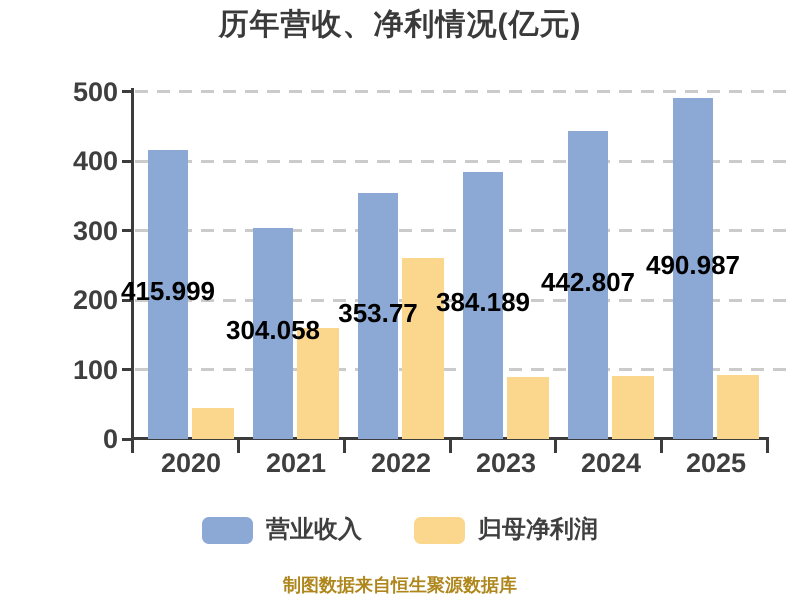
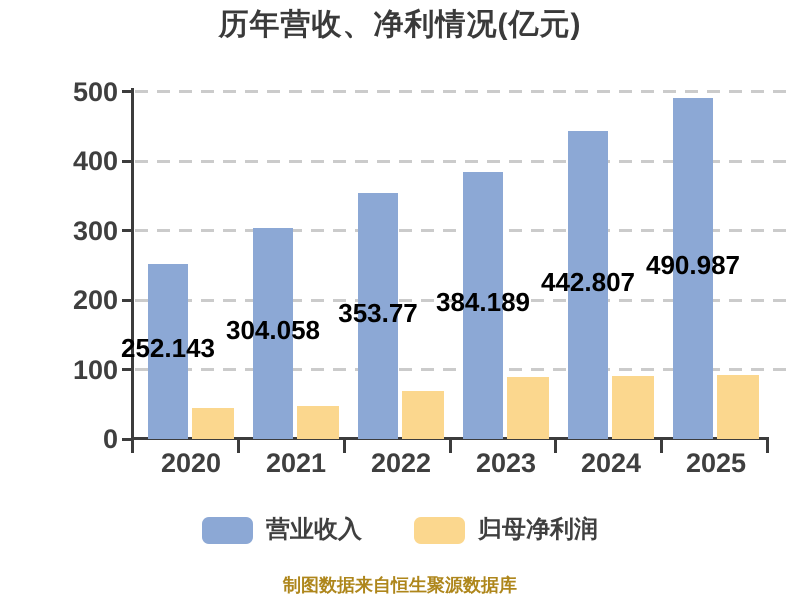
营业收入/2020: 415.999 -> 252.143
归母净利润/2021: 160 -> 50
归母净利润/2022: 260 -> 70
